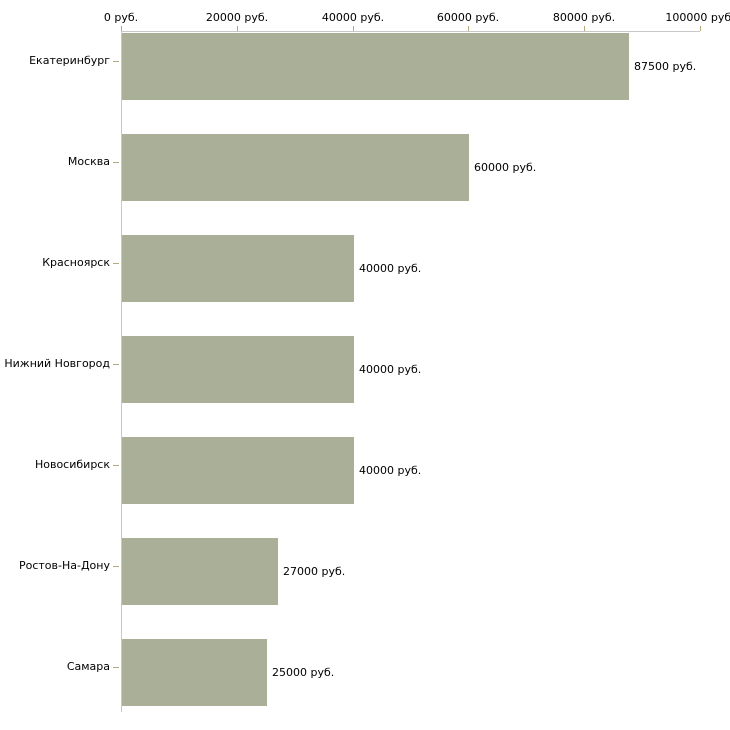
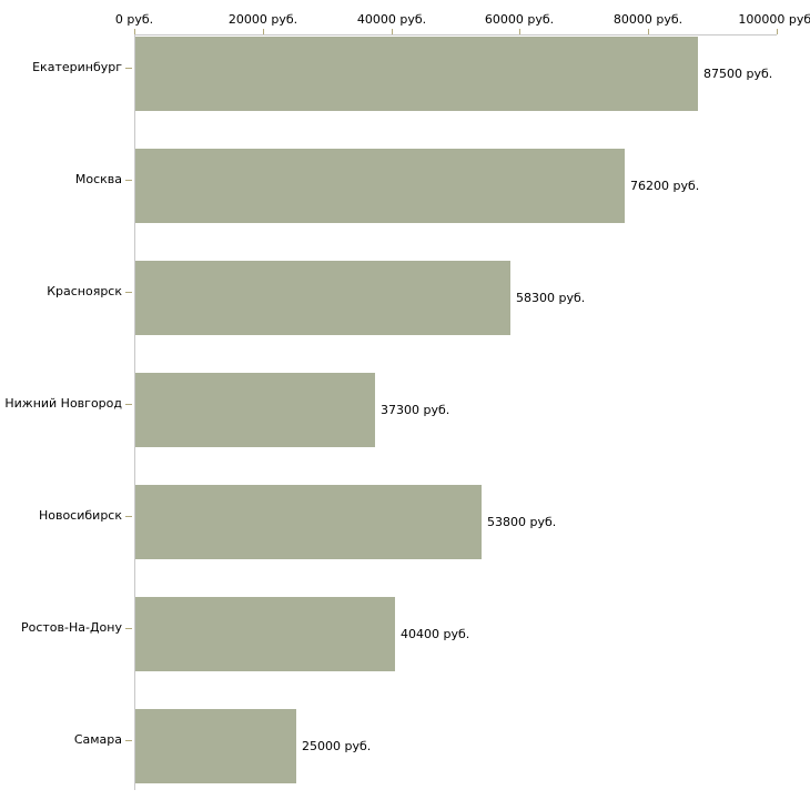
Москва: 60000 -> 76200
Красноярск: 40000 -> 58300
Нижний Новгород: 40000 -> 37300
Новосибирск: 40000 -> 53800
Ростов-На-Дону: 27000 -> 40400
